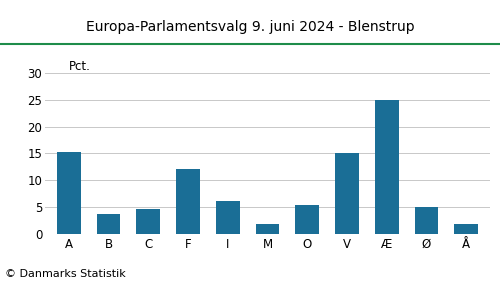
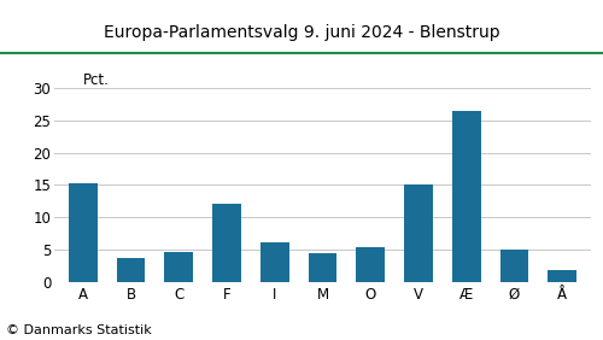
M: 1.8 -> 4.5
Æ: 25.0 -> 26.5
